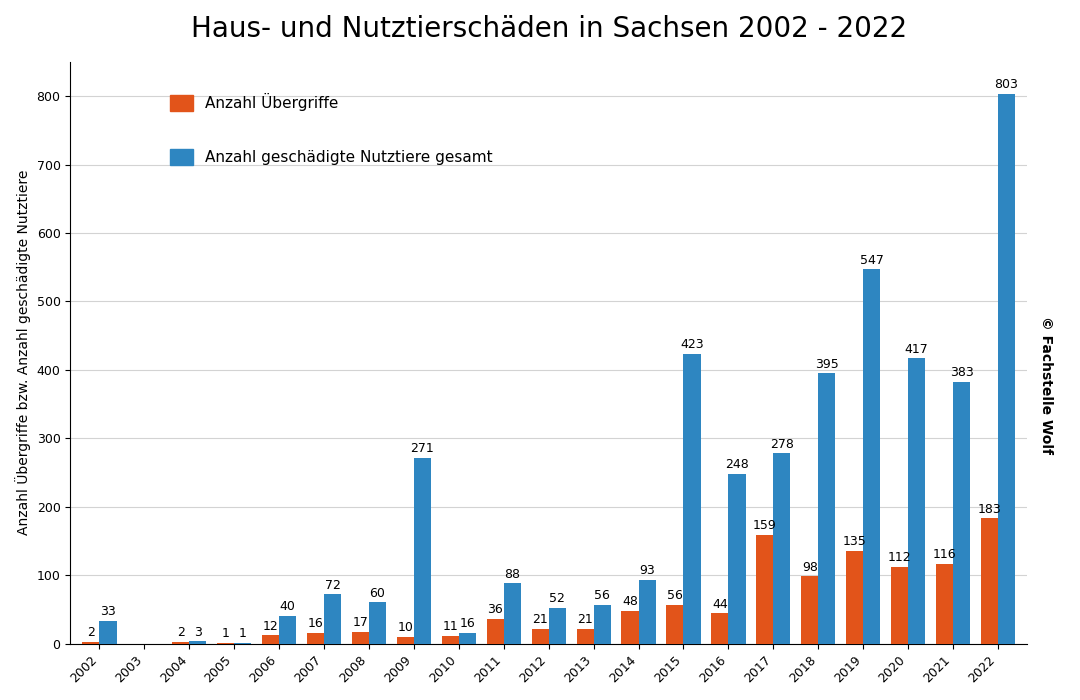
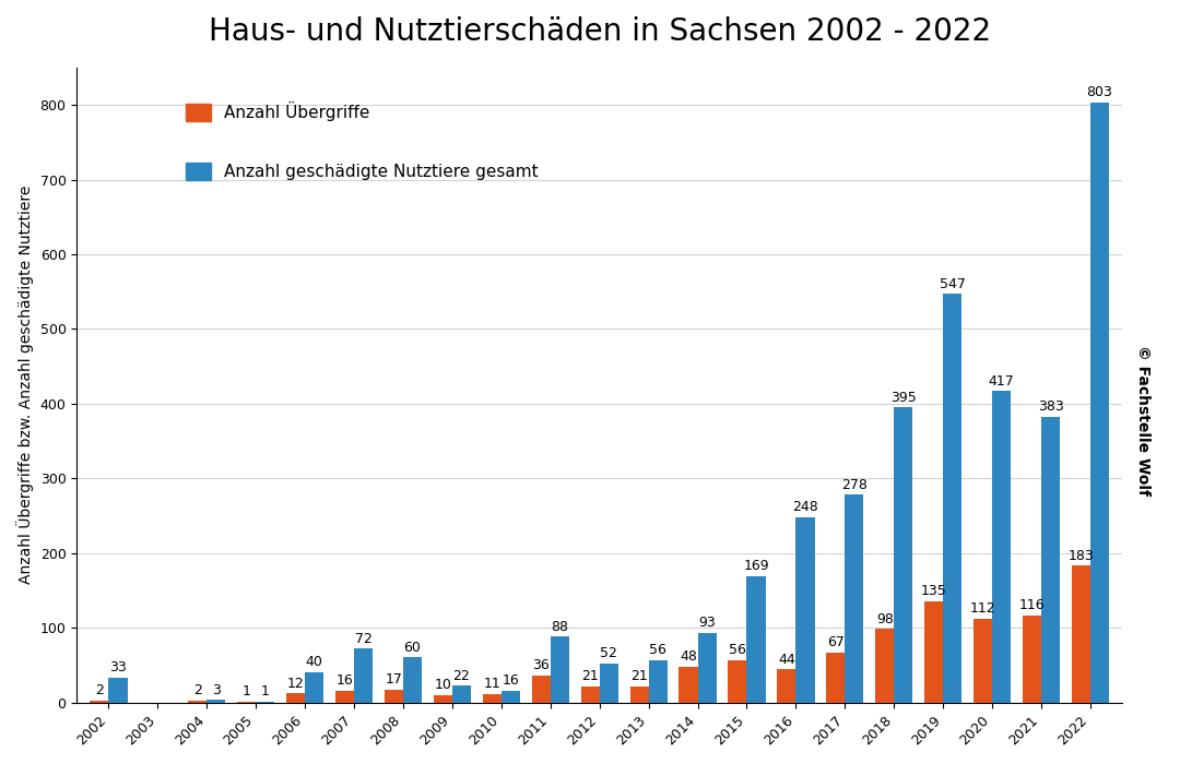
Anzahl geschädigte Nutztiere gesamt/2009: 271 -> 22
Anzahl geschädigte Nutztiere gesamt/2015: 423 -> 169
Anzahl Übergriffe/2017: 159 -> 67
